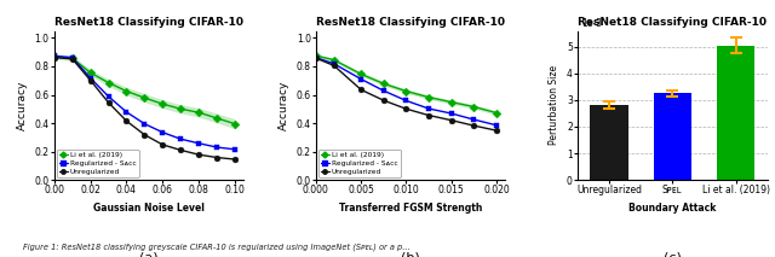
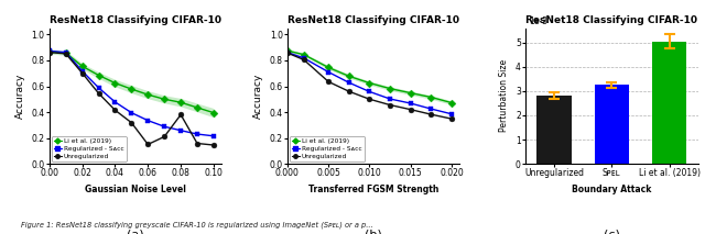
Unregularized/0.06: 0.25 -> 0.15
Unregularized/0.08: 0.18 -> 0.38
